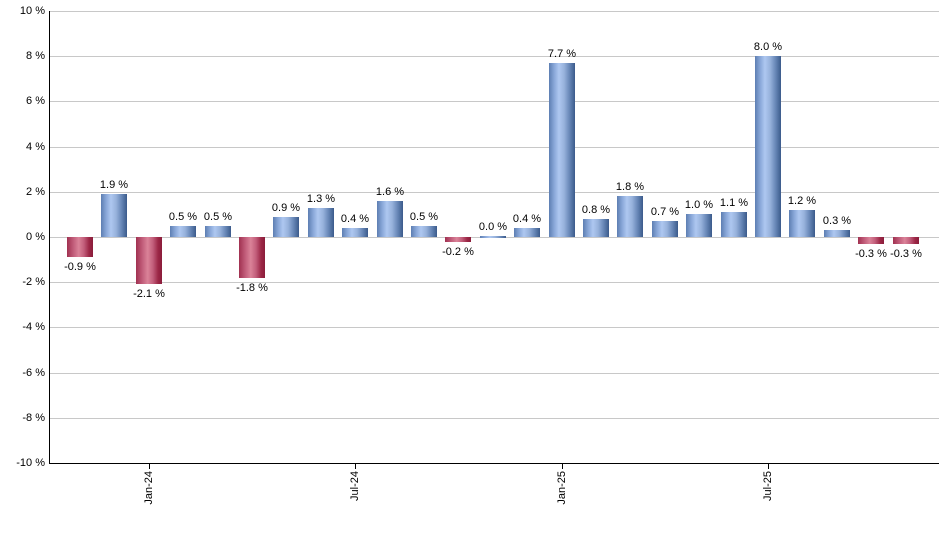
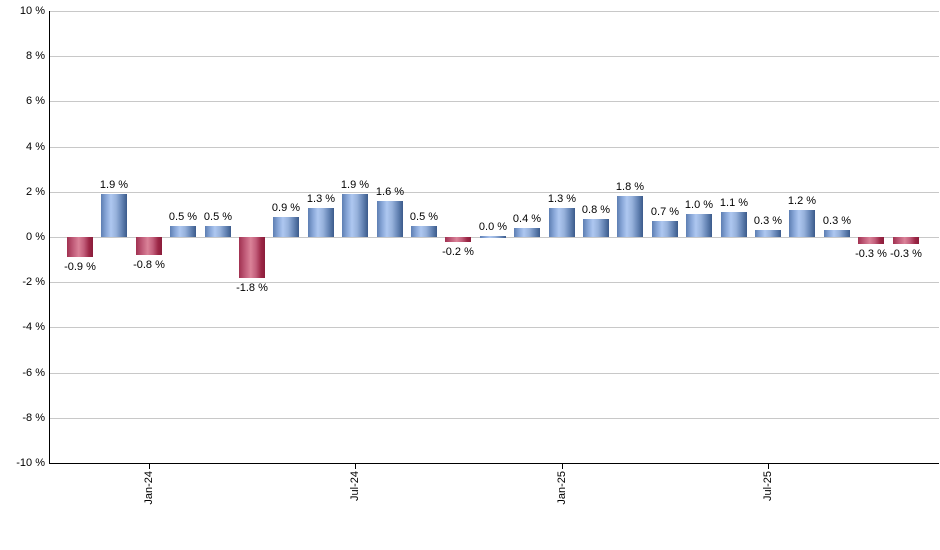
Jan-24: -2.1 -> -0.8
Jul-24: 0.4 -> 1.9
Jan-25: 7.7 -> 1.3
Jul-25: 8.0 -> 0.3
